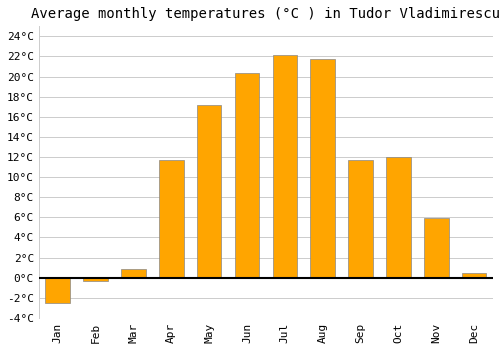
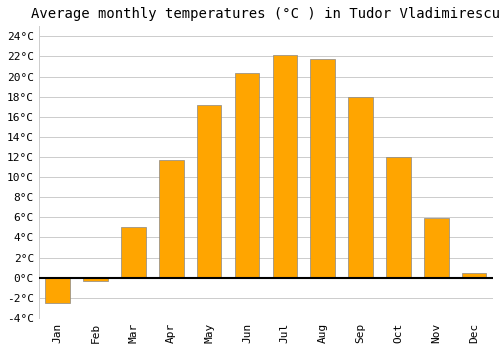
Mar: 0.9°C -> 5.0°C
Sep: 11.7°C -> 18.0°C
